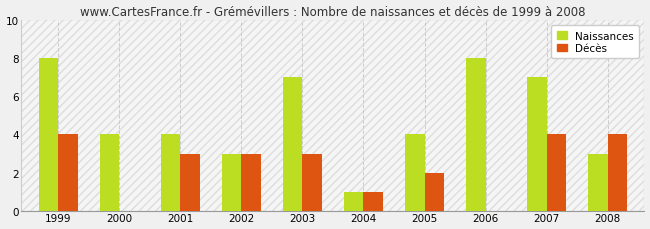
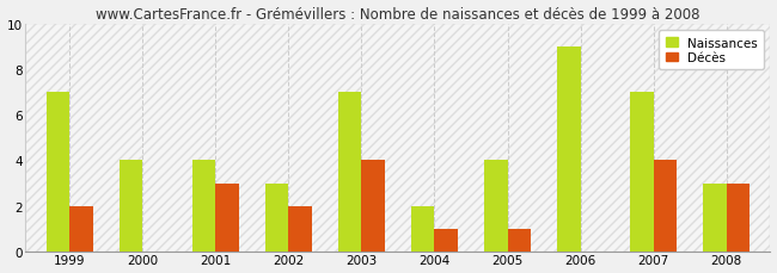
Naissances/1999: 8 -> 7
Décès/1999: 4 -> 2
Décès/2002: 3 -> 2
Décès/2003: 3 -> 4
Naissances/2004: 1 -> 2
Décès/2005: 2 -> 1
Naissances/2006: 8 -> 9
Décès/2008: 4 -> 3
